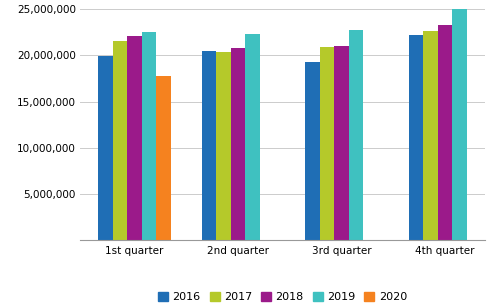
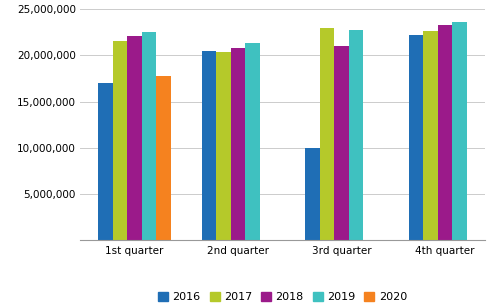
2016/1st quarter: 20,000,000 -> 17,000,000
2019/2nd quarter: 22,300,000 -> 21,400,000
2016/3rd quarter: 19,300,000 -> 10,000,000
2017/3rd quarter: 21,000,000 -> 23,000,000
2019/4th quarter: 25,000,000 -> 23,600,000
